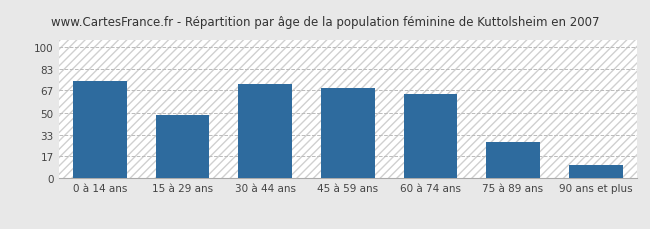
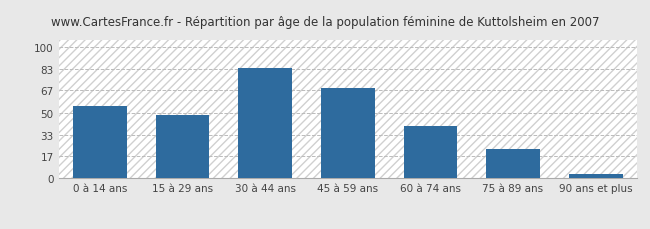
0 à 14 ans: 74 -> 55
30 à 44 ans: 72 -> 84
60 à 74 ans: 64 -> 40
75 à 89 ans: 28 -> 22
90 ans et plus: 10 -> 3
